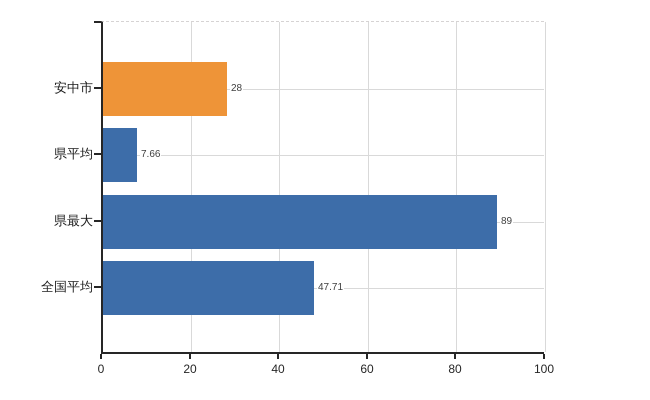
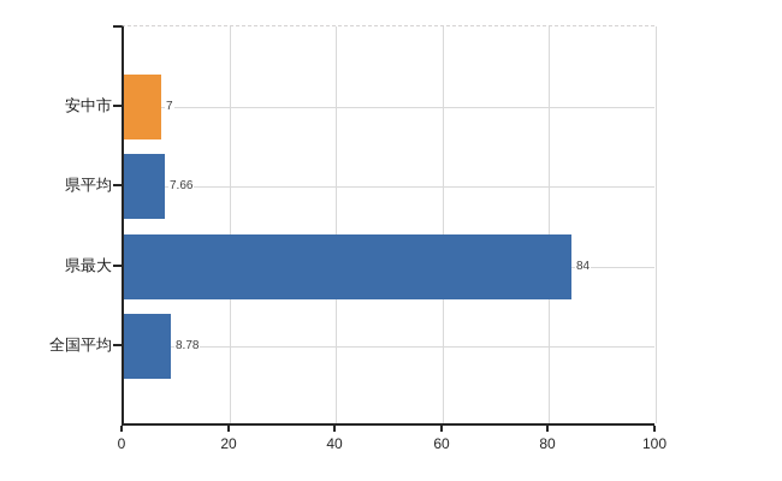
安中市: 28 -> 7
県最大: 89 -> 84
全国平均: 47.71 -> 8.78
